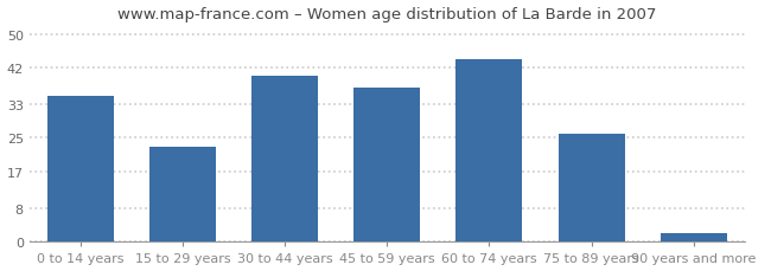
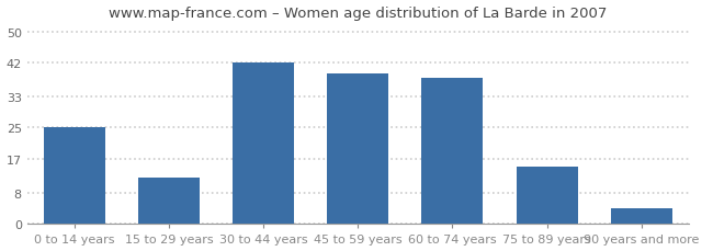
0 to 14 years: 35 -> 25
15 to 29 years: 23 -> 12
30 to 44 years: 40 -> 42
45 to 59 years: 37 -> 39
60 to 74 years: 44 -> 38
75 to 89 years: 26 -> 15
90 years and more: 2 -> 4
